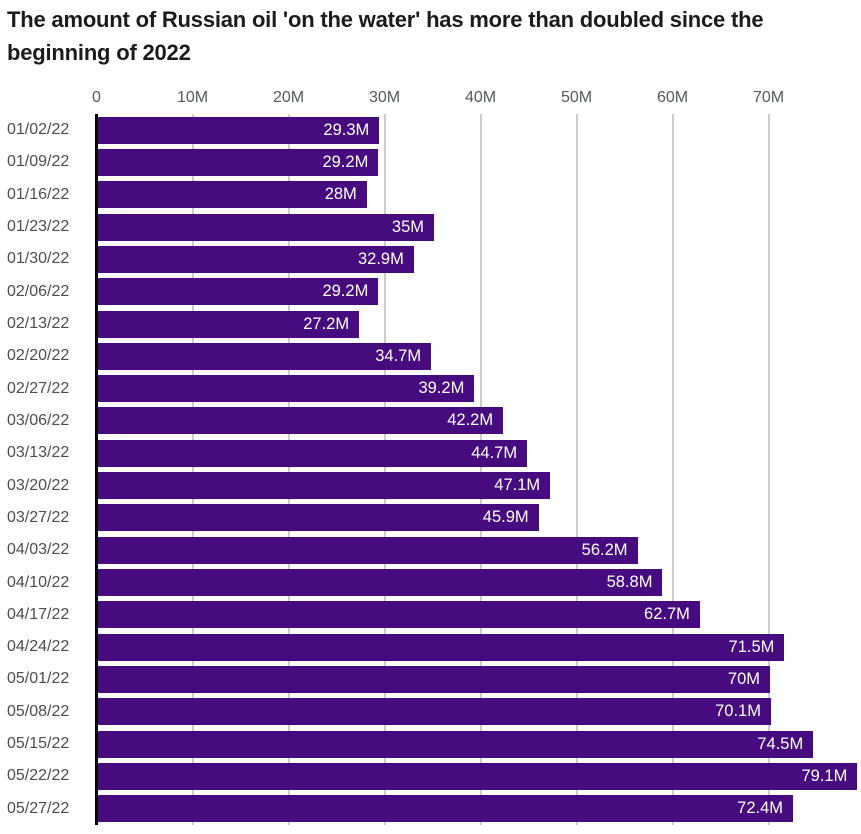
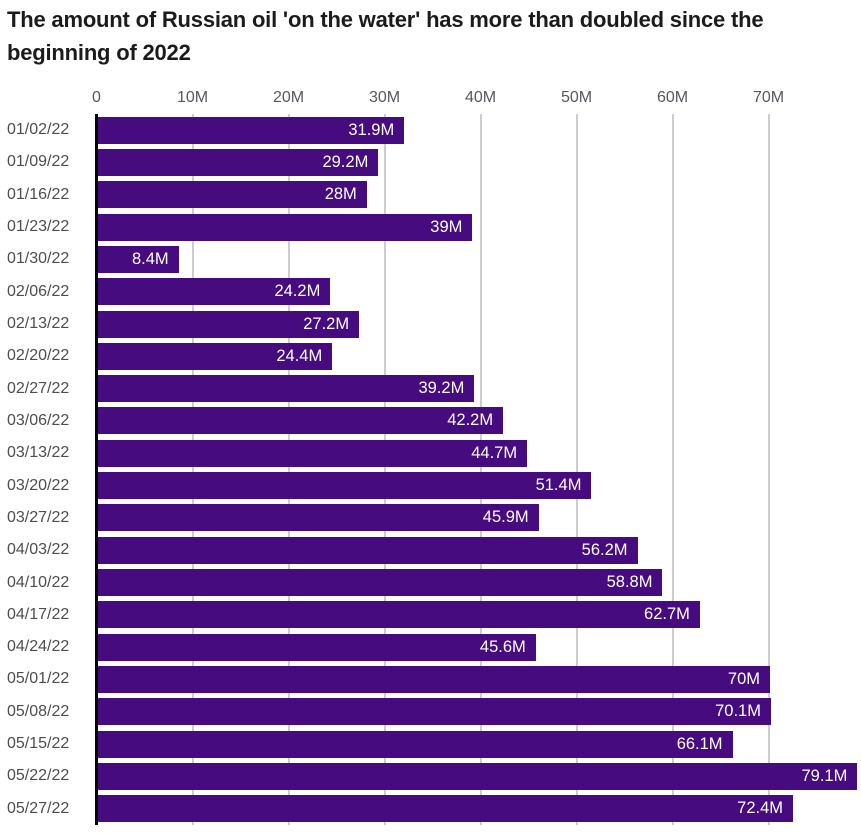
01/02/22: 29.3M -> 31.9M
01/23/22: 35M -> 39M
01/30/22: 32.9M -> 8.4M
02/06/22: 29.2M -> 24.2M
02/20/22: 34.7M -> 24.4M
03/20/22: 47.1M -> 51.4M
04/24/22: 71.5M -> 45.6M
05/15/22: 74.5M -> 66.1M
